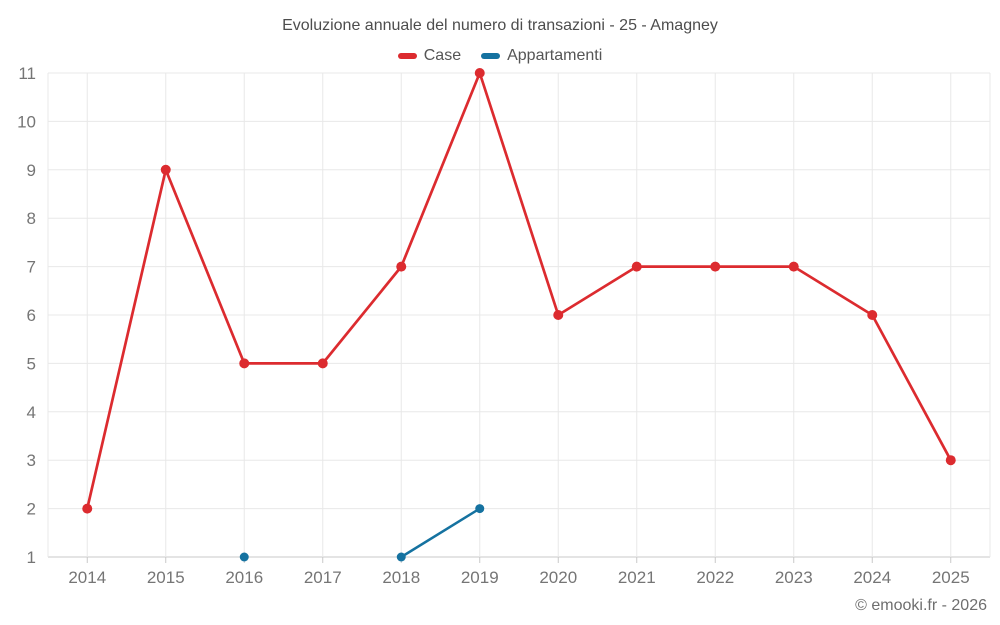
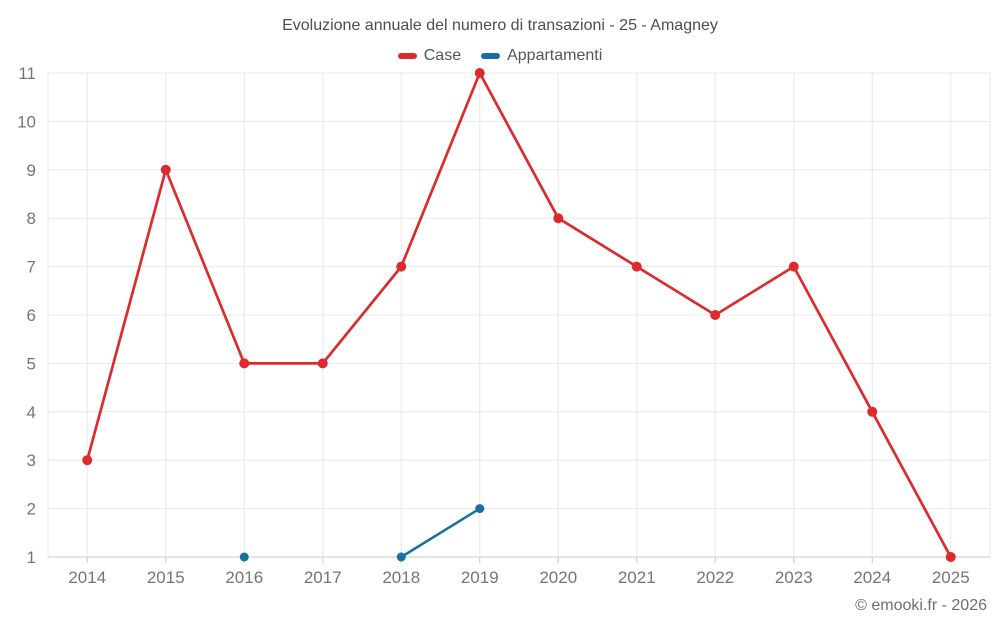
Case/2014: 2 -> 3
Case/2020: 6 -> 8
Case/2022: 7 -> 6
Case/2024: 6 -> 4
Case/2025: 3 -> 1
